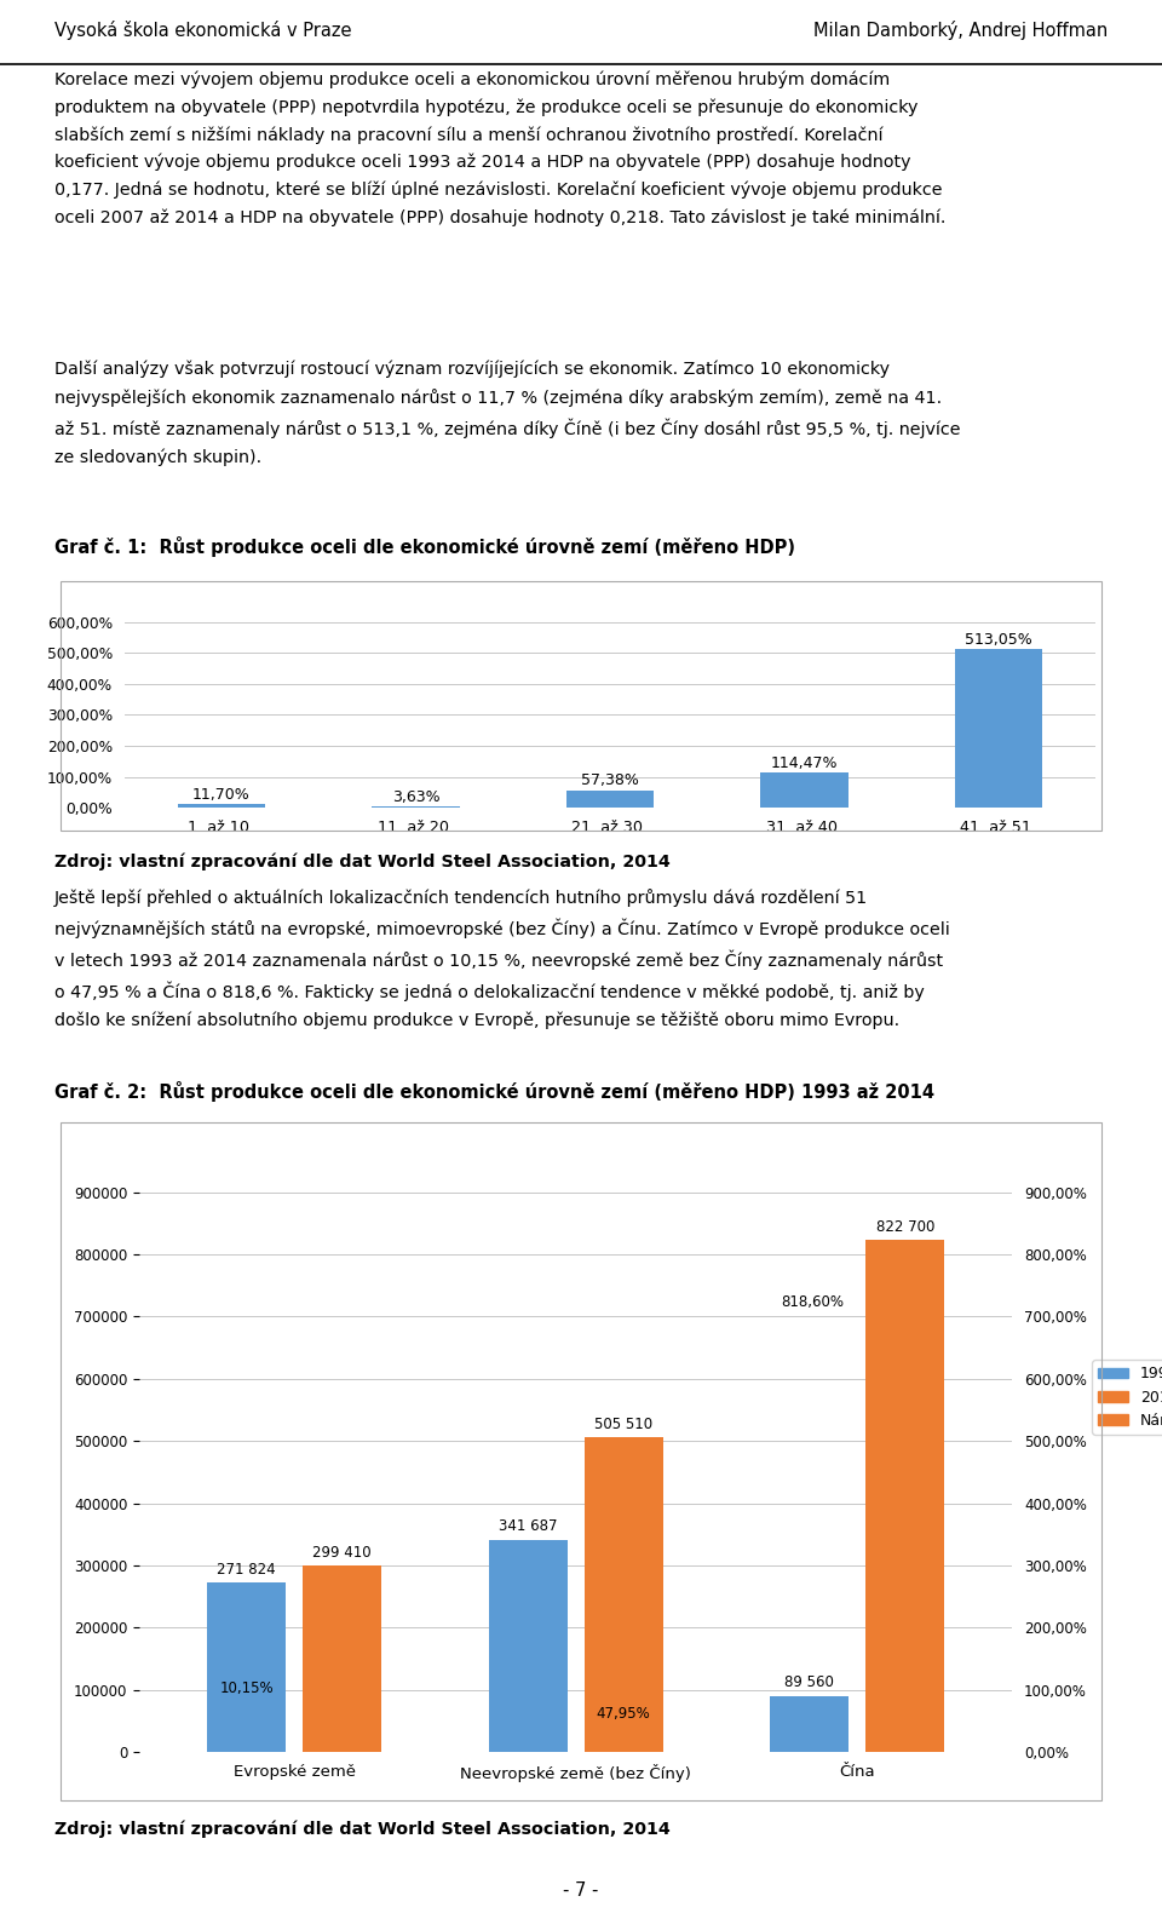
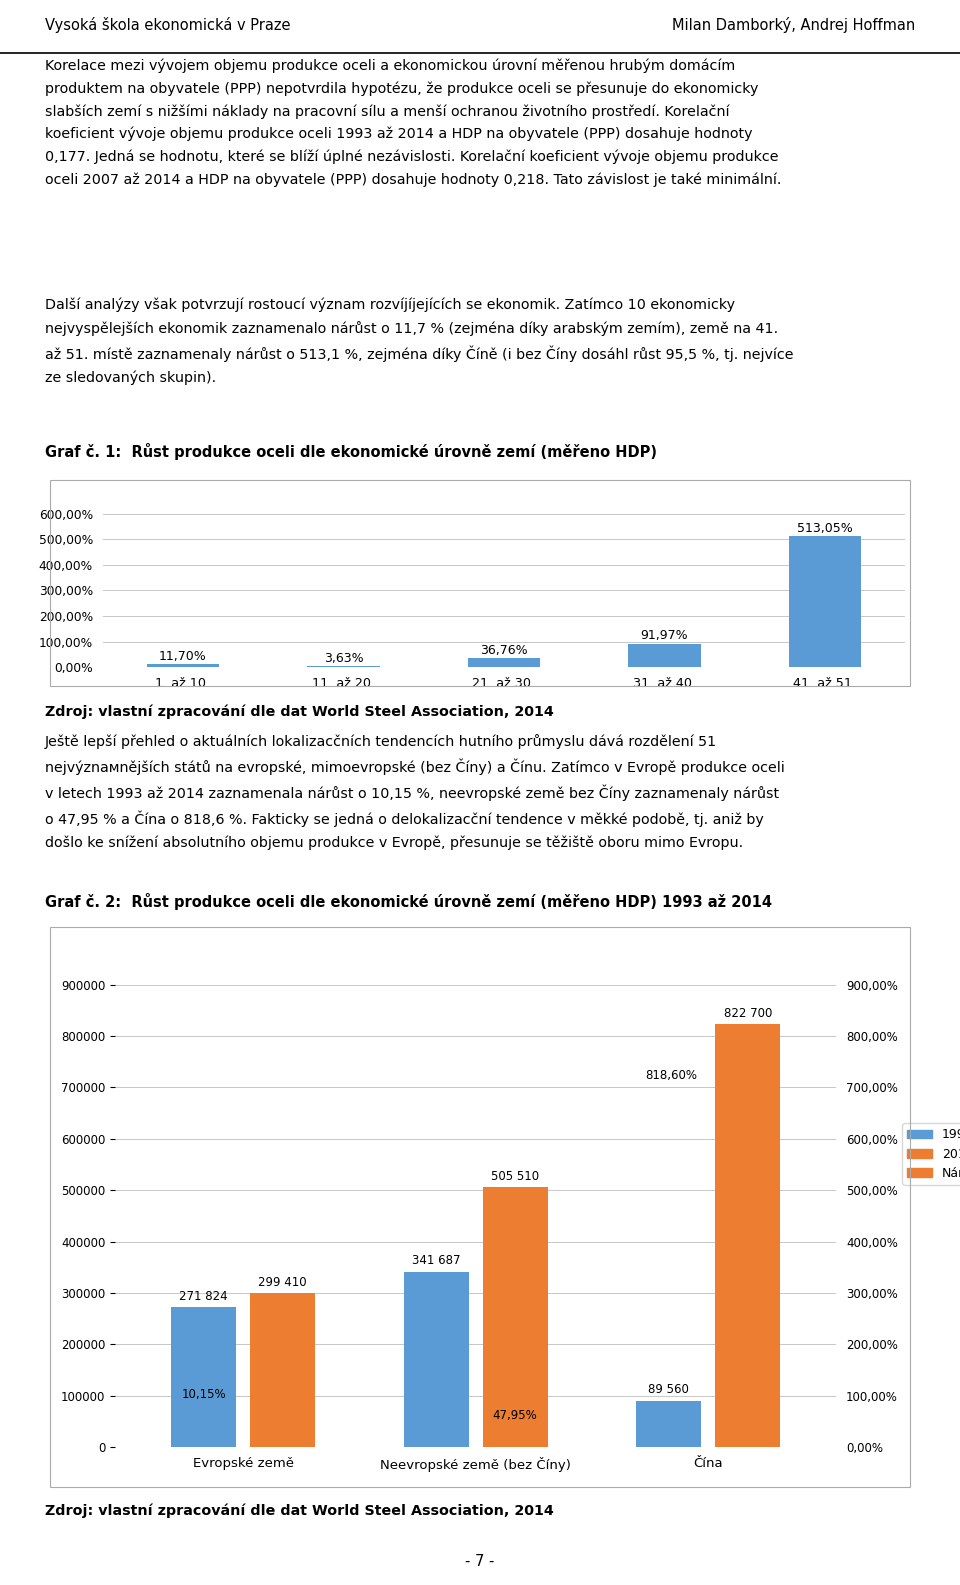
21. až 30.: 57,38% -> 36,76%
31. až 40.: 114,47% -> 91,97%
